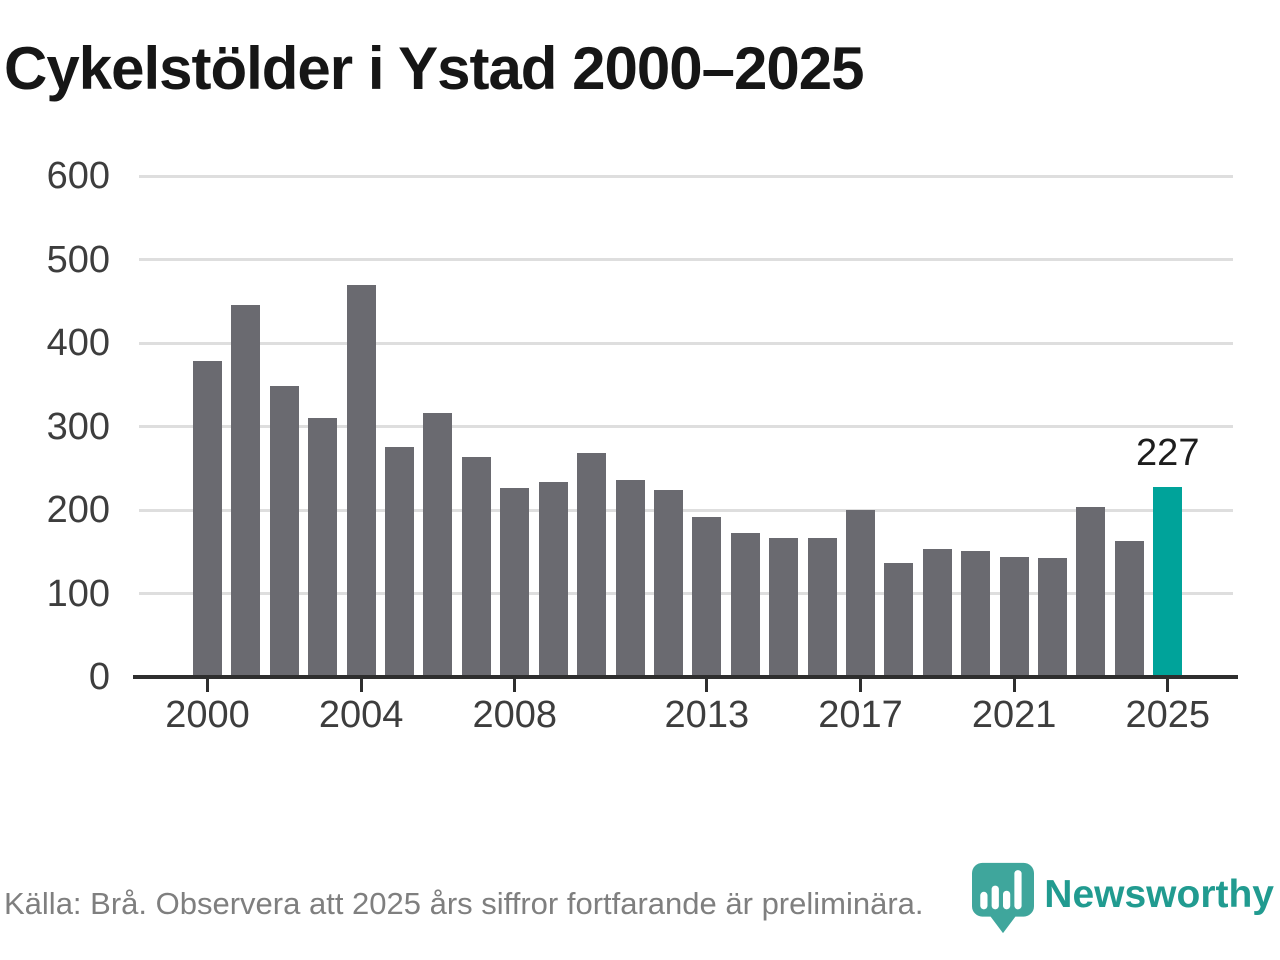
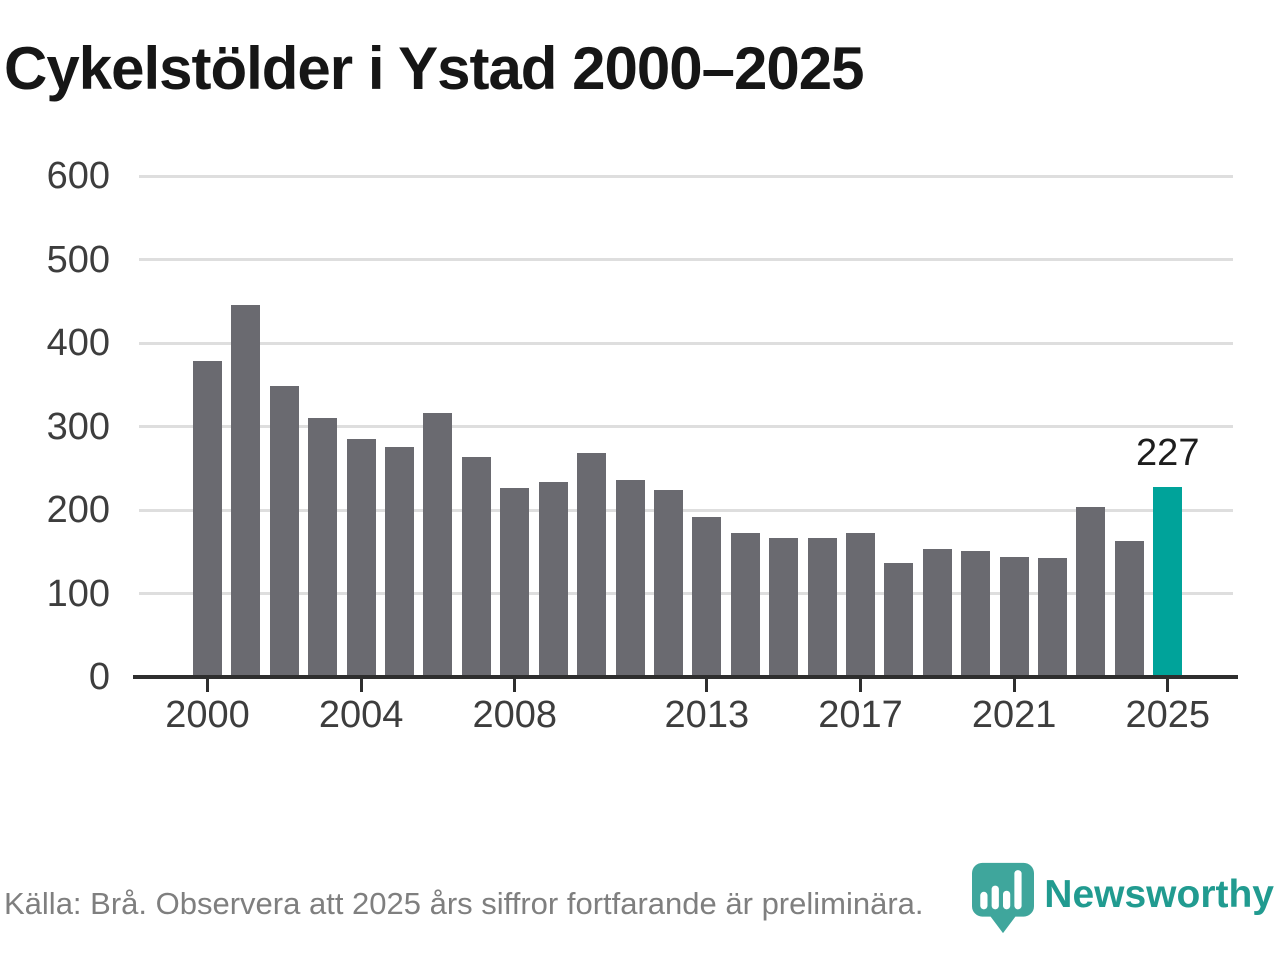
2004: 470 -> 280
2017: 200 -> 170
